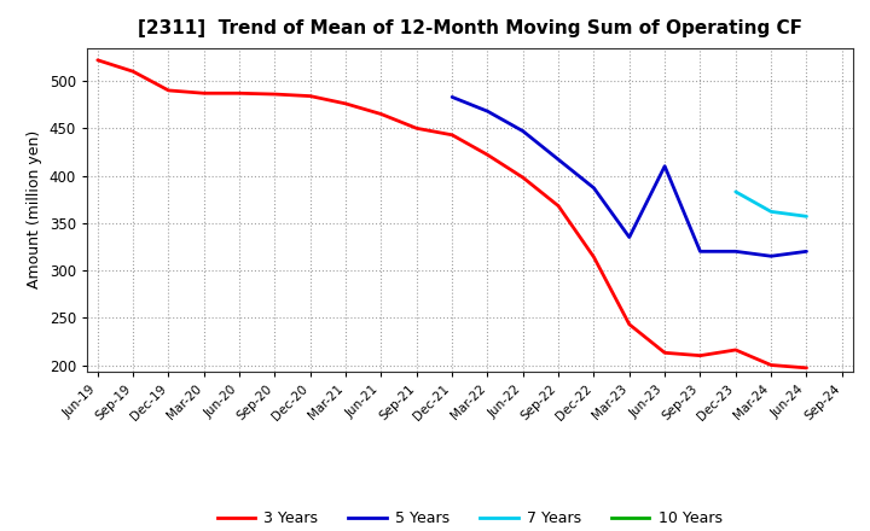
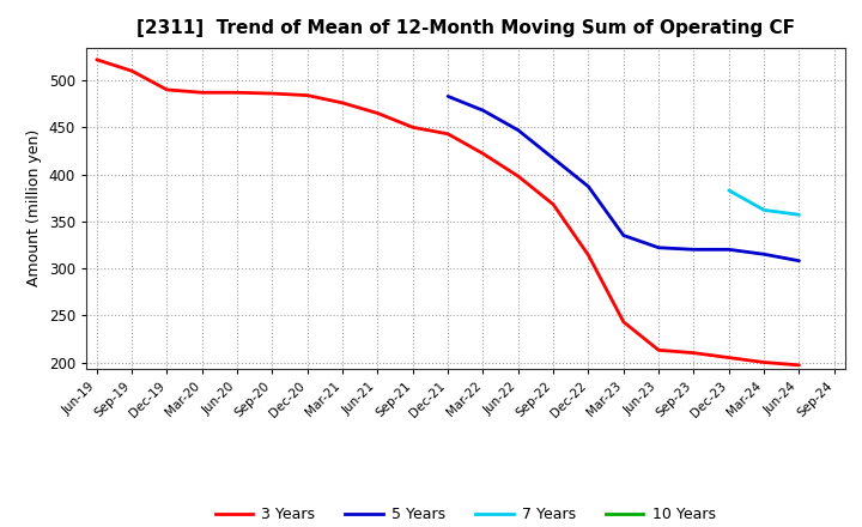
5 Years/Jun-23: 410 -> 322
3 Years/Dec-23: 216 -> 205
5 Years/Jun-24: 320 -> 308
